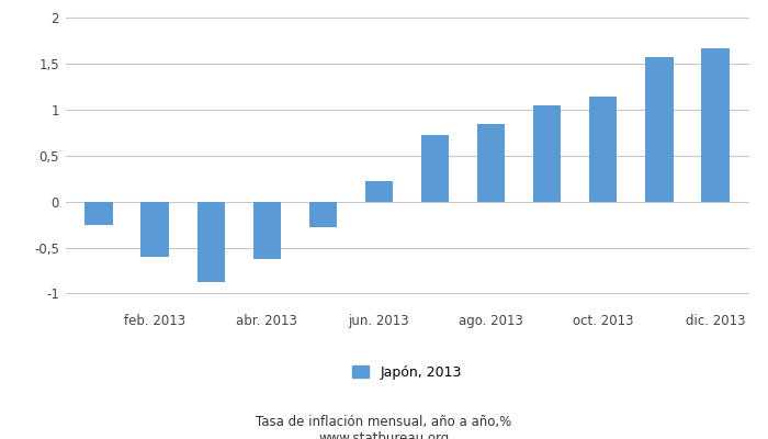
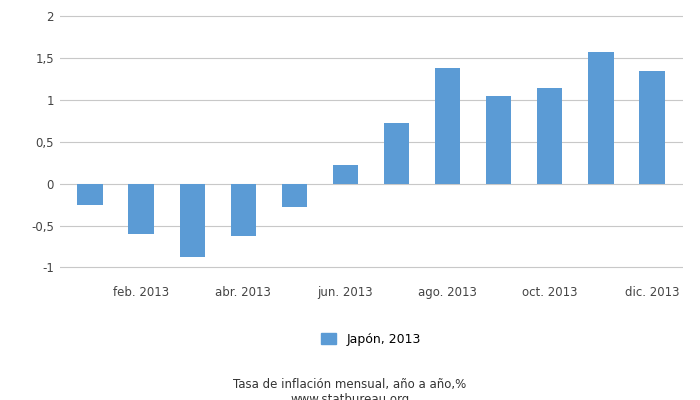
ago. 2013: 0,84 -> 1,38
dic. 2013: 1,67 -> 1,34
